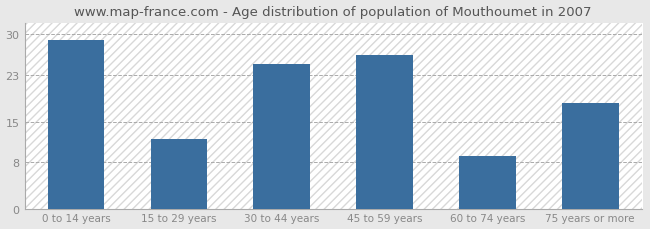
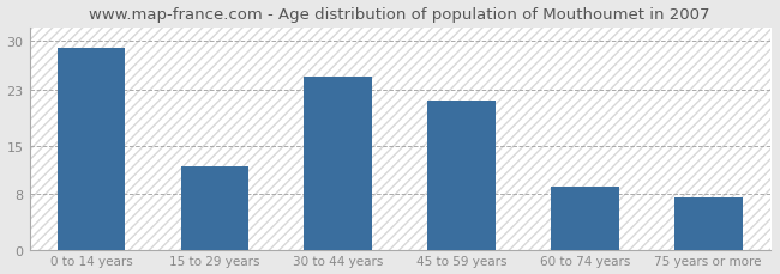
45 to 59 years: 26.4 -> 21.5
75 years or more: 18.2 -> 7.5
